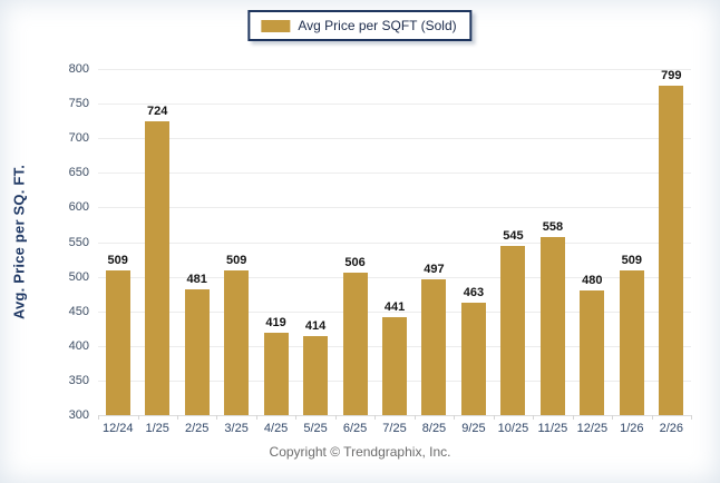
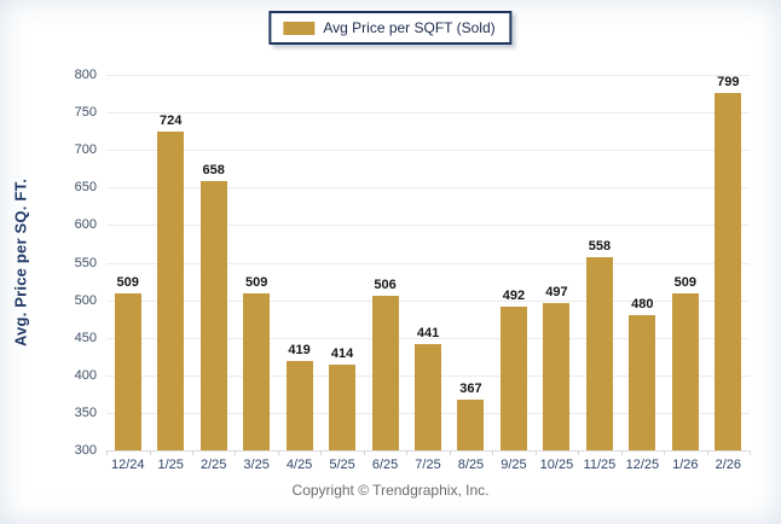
2/25: 481 -> 658
8/25: 497 -> 367
9/25: 463 -> 492
10/25: 545 -> 497
